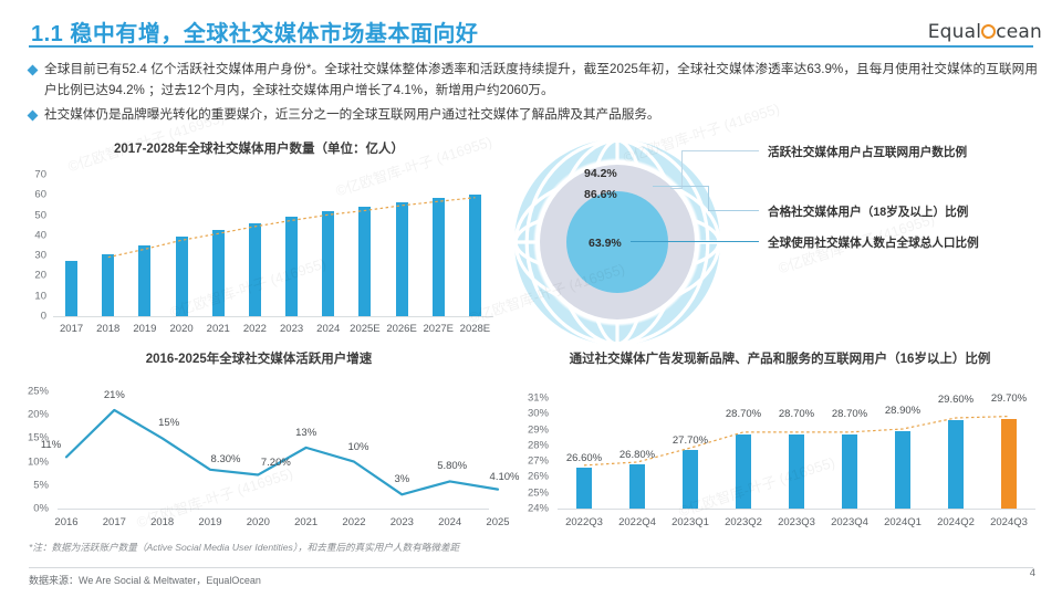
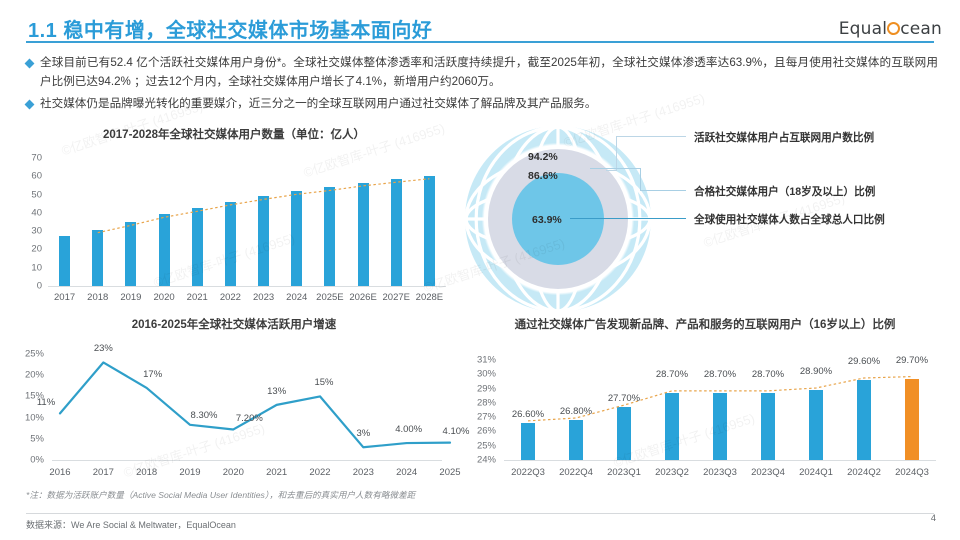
2016-2025年全球社交媒体活跃用户增速/2017: 21% -> 23%
2016-2025年全球社交媒体活跃用户增速/2018: 15% -> 17%
2016-2025年全球社交媒体活跃用户增速/2022: 10% -> 15%
2016-2025年全球社交媒体活跃用户增速/2024: 5.80% -> 4.00%
